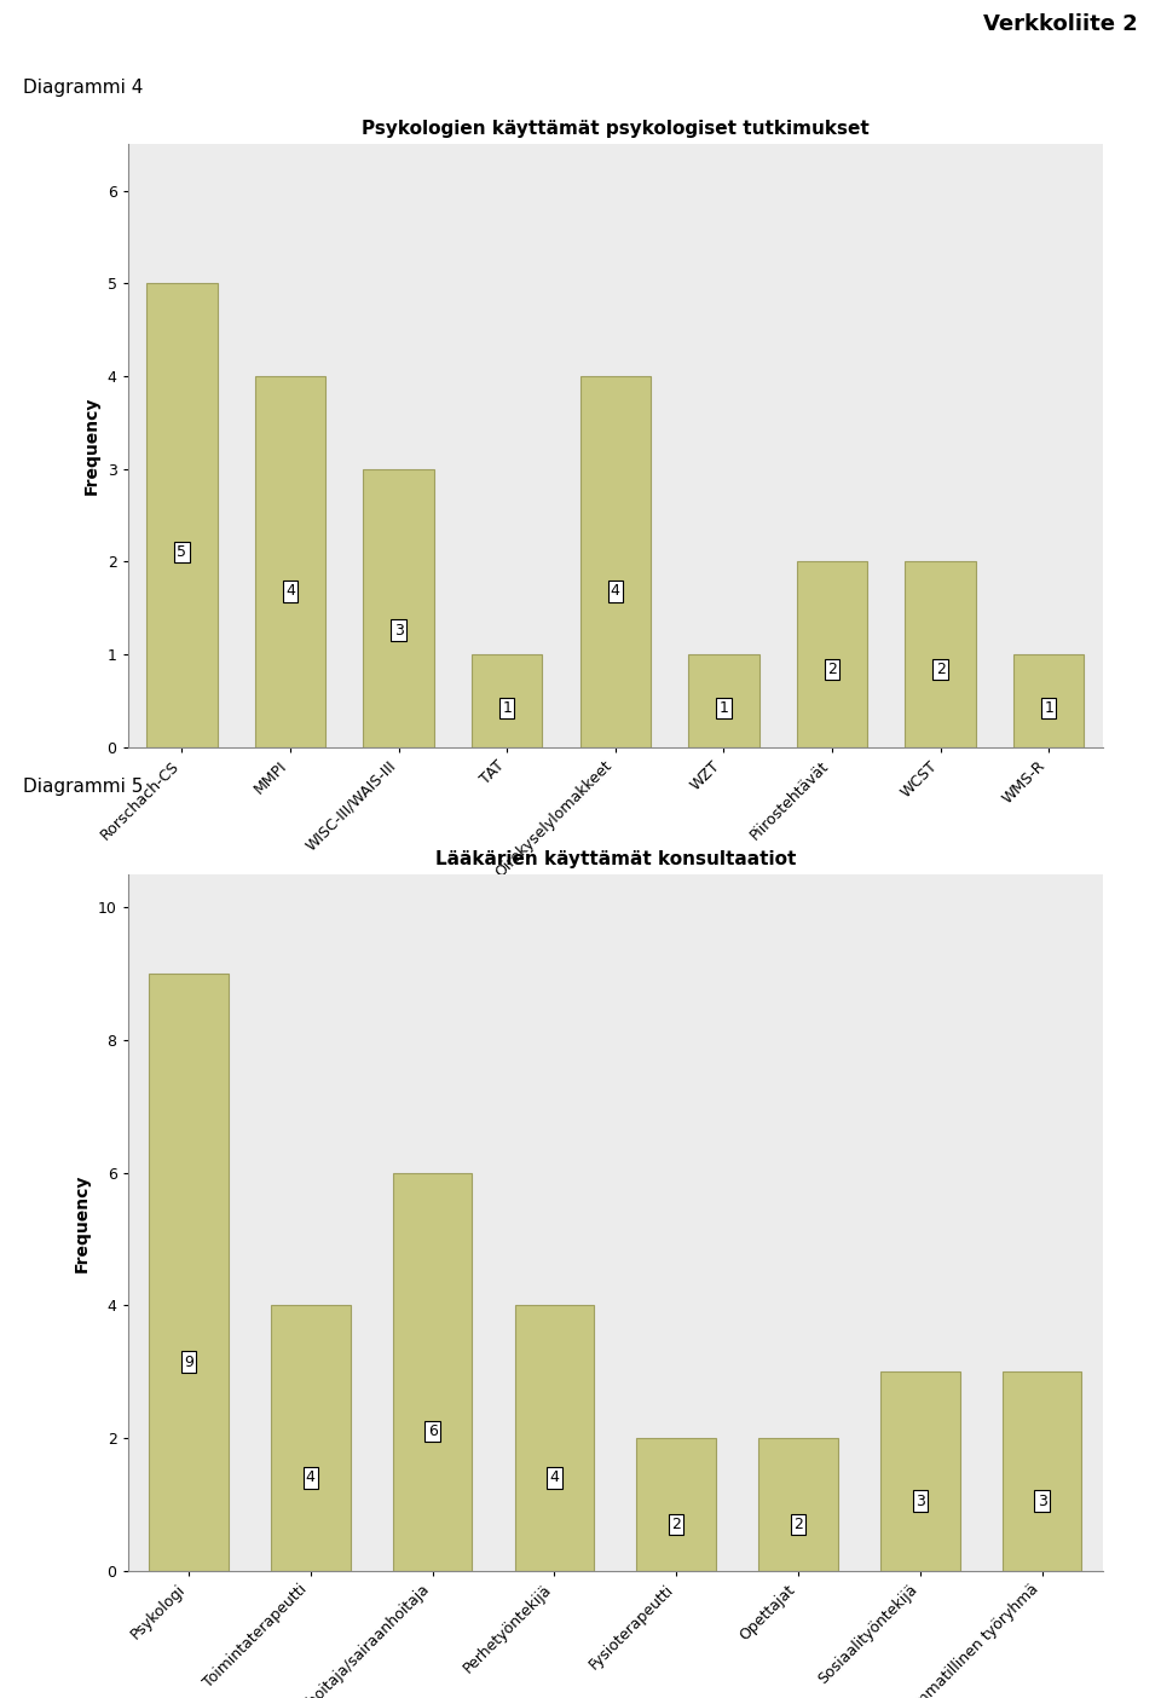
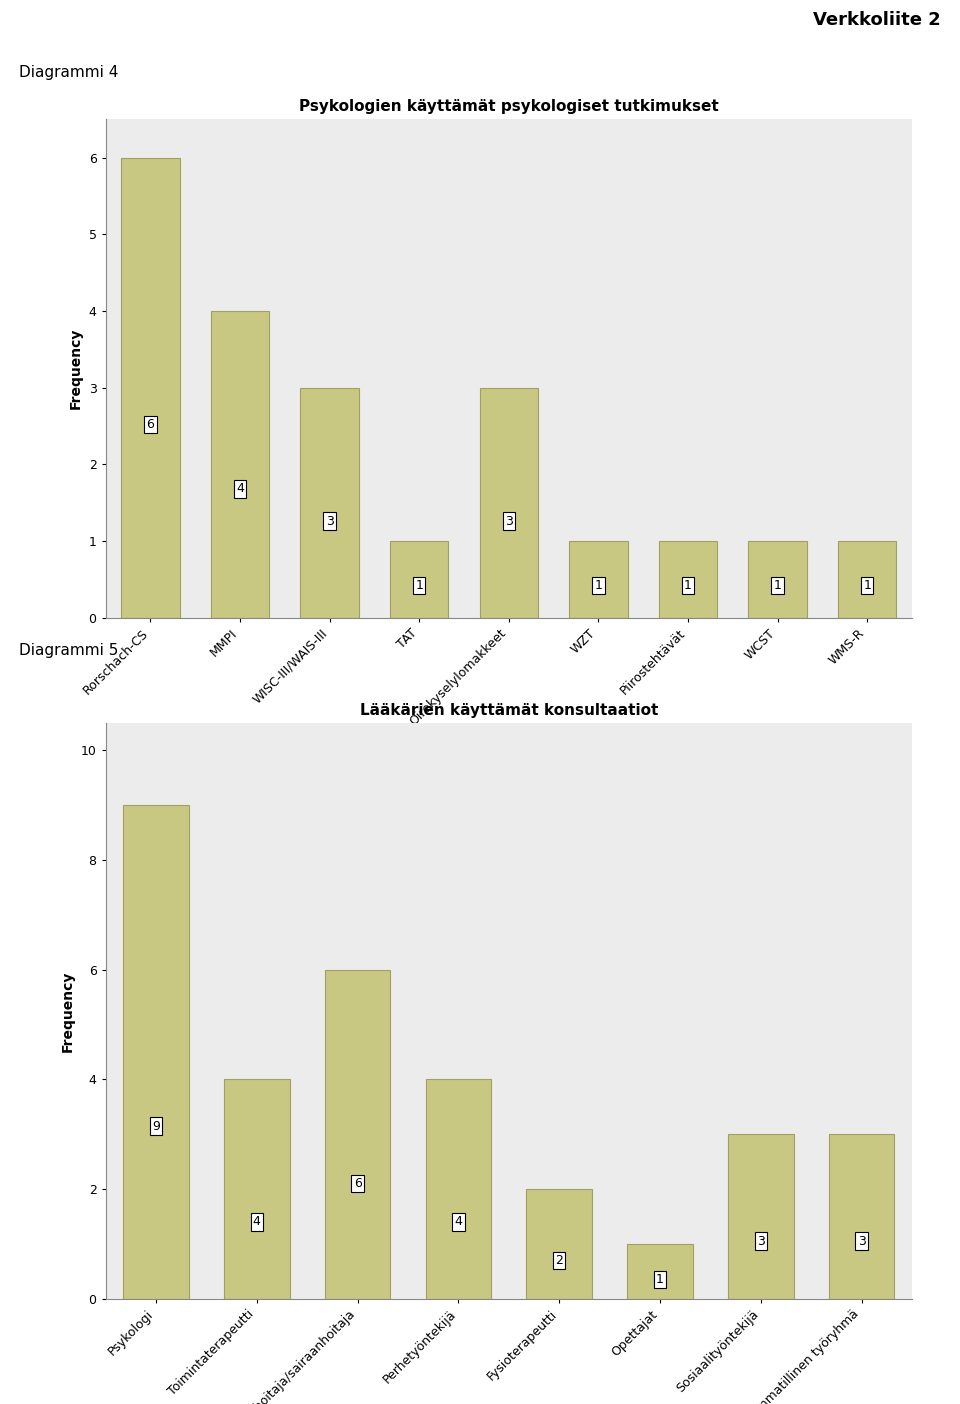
Psykologien käyttämät psykologiset tutkimukset/Rorschach-CS: 5 -> 6
Psykologien käyttämät psykologiset tutkimukset/Oirekyselylomakkeet: 4 -> 3
Psykologien käyttämät psykologiset tutkimukset/Piirostehtävät: 2 -> 1
Psykologien käyttämät psykologiset tutkimukset/WCST: 2 -> 1
Opettajat: 2 -> 1
